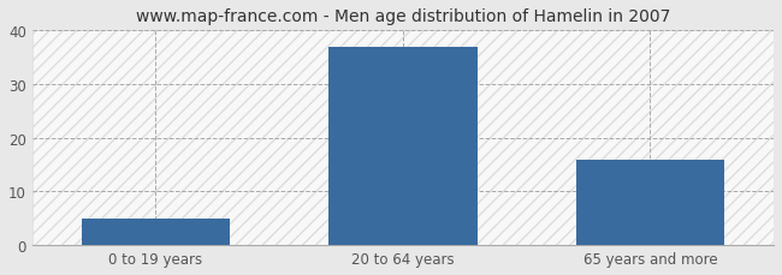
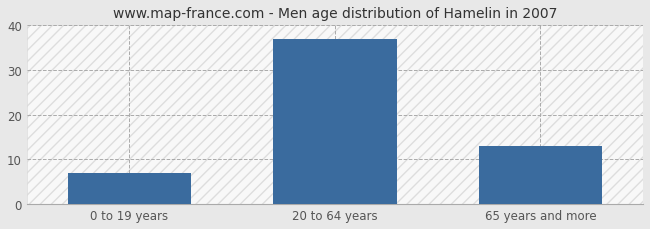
0 to 19 years: 5 -> 7
65 years and more: 16 -> 13
